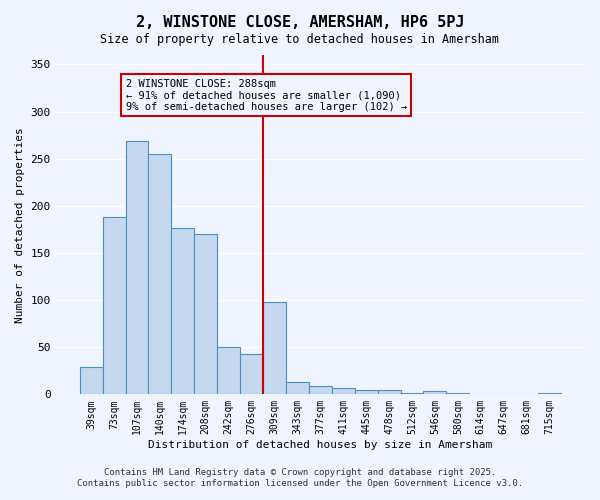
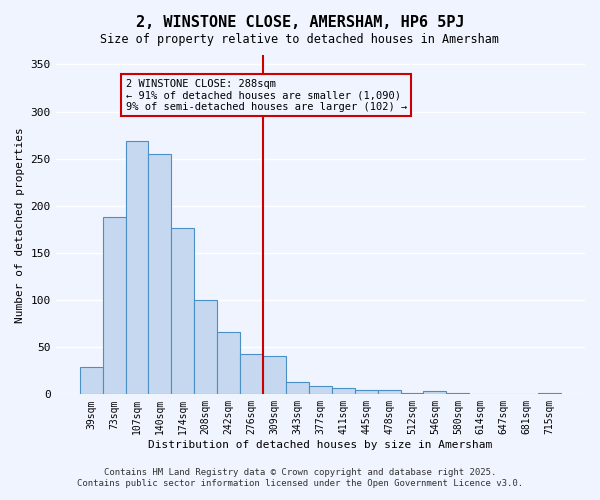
208sqm: 170 -> 100
242sqm: 50 -> 66
309sqm: 98 -> 41
